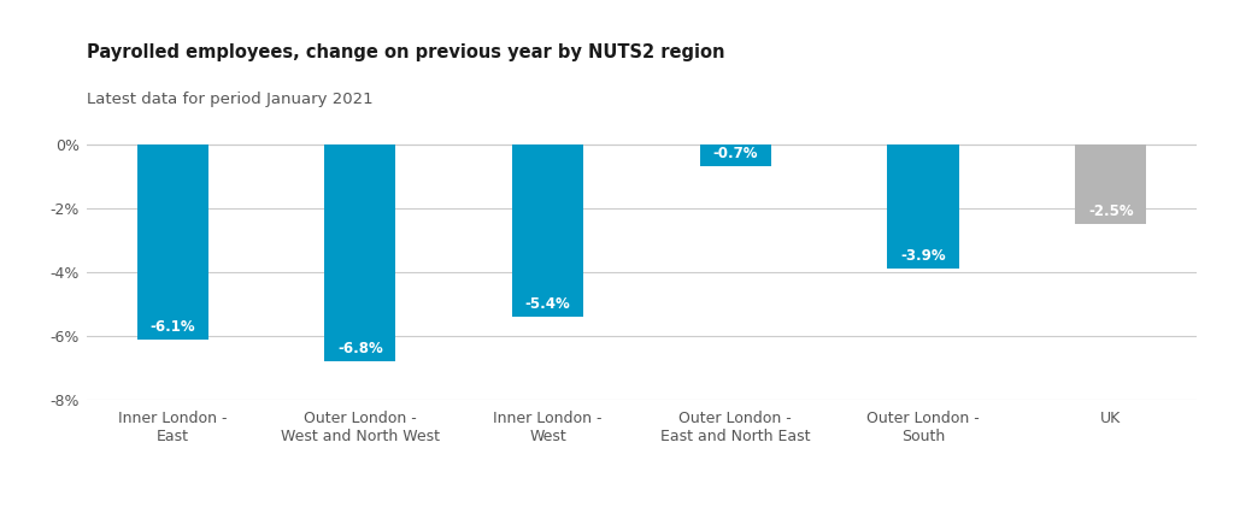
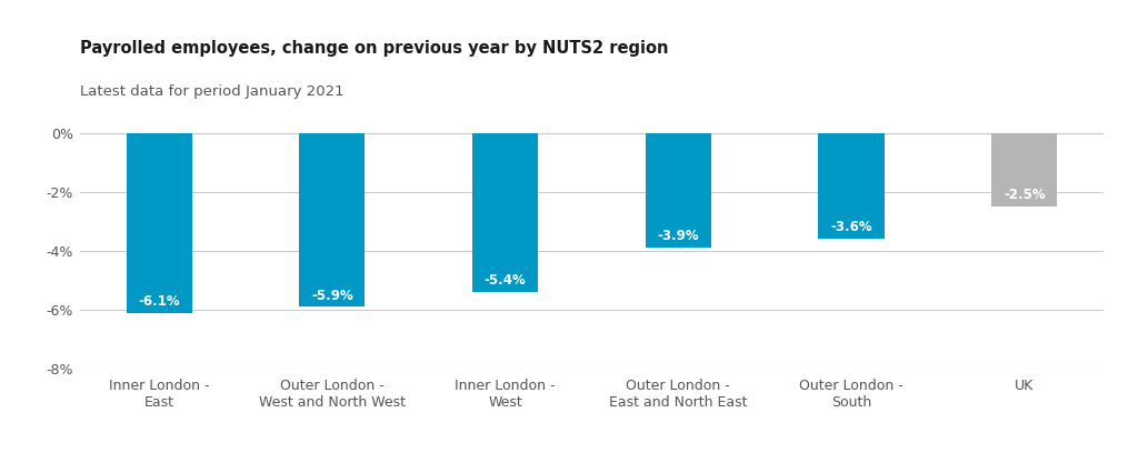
Outer London - West and North West: -6.8% -> -5.9%
Outer London - East and North East: -0.7% -> -3.9%
Outer London - South: -3.9% -> -3.6%
